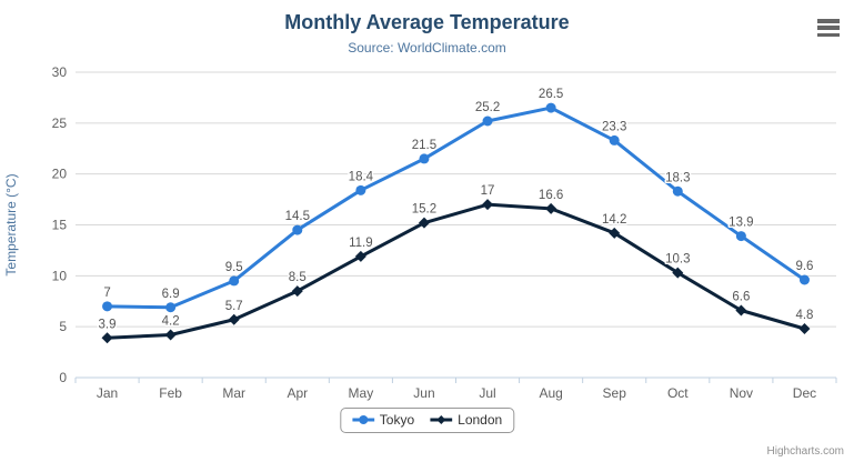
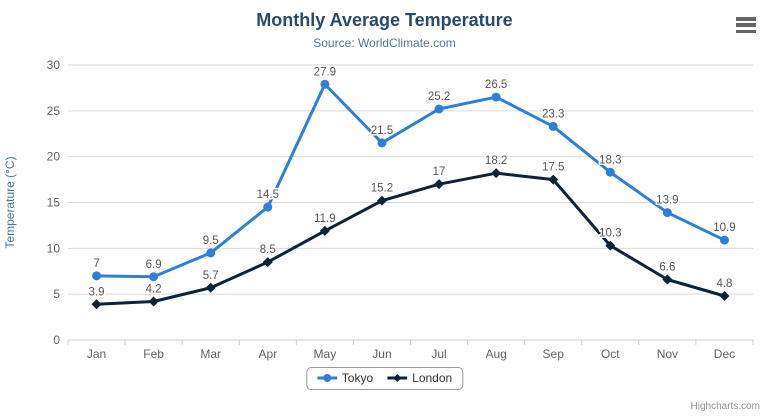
Tokyo/May: 18.4 -> 27.9
London/Aug: 16.6 -> 18.2
London/Sep: 14.2 -> 17.5
Tokyo/Dec: 9.6 -> 10.9
